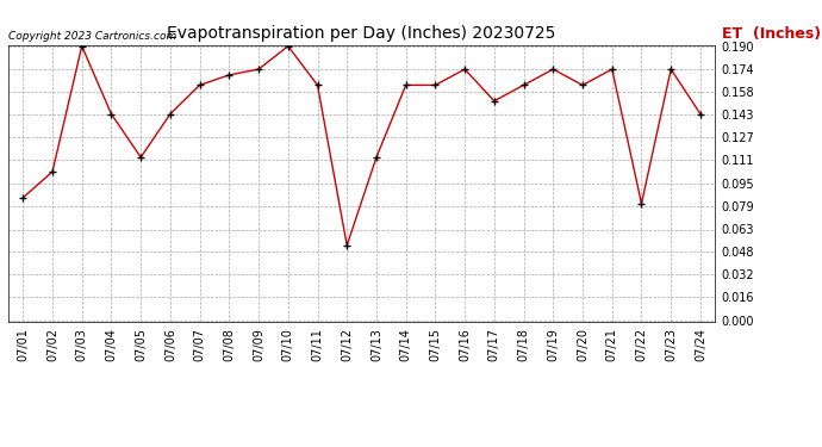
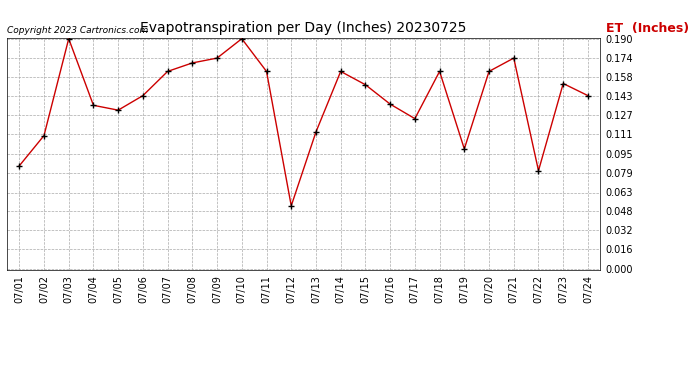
07/02: 0.103 -> 0.110
07/04: 0.143 -> 0.135
07/05: 0.113 -> 0.131
07/15: 0.163 -> 0.152
07/16: 0.174 -> 0.136
07/17: 0.152 -> 0.124
07/19: 0.174 -> 0.099
07/23: 0.174 -> 0.153
